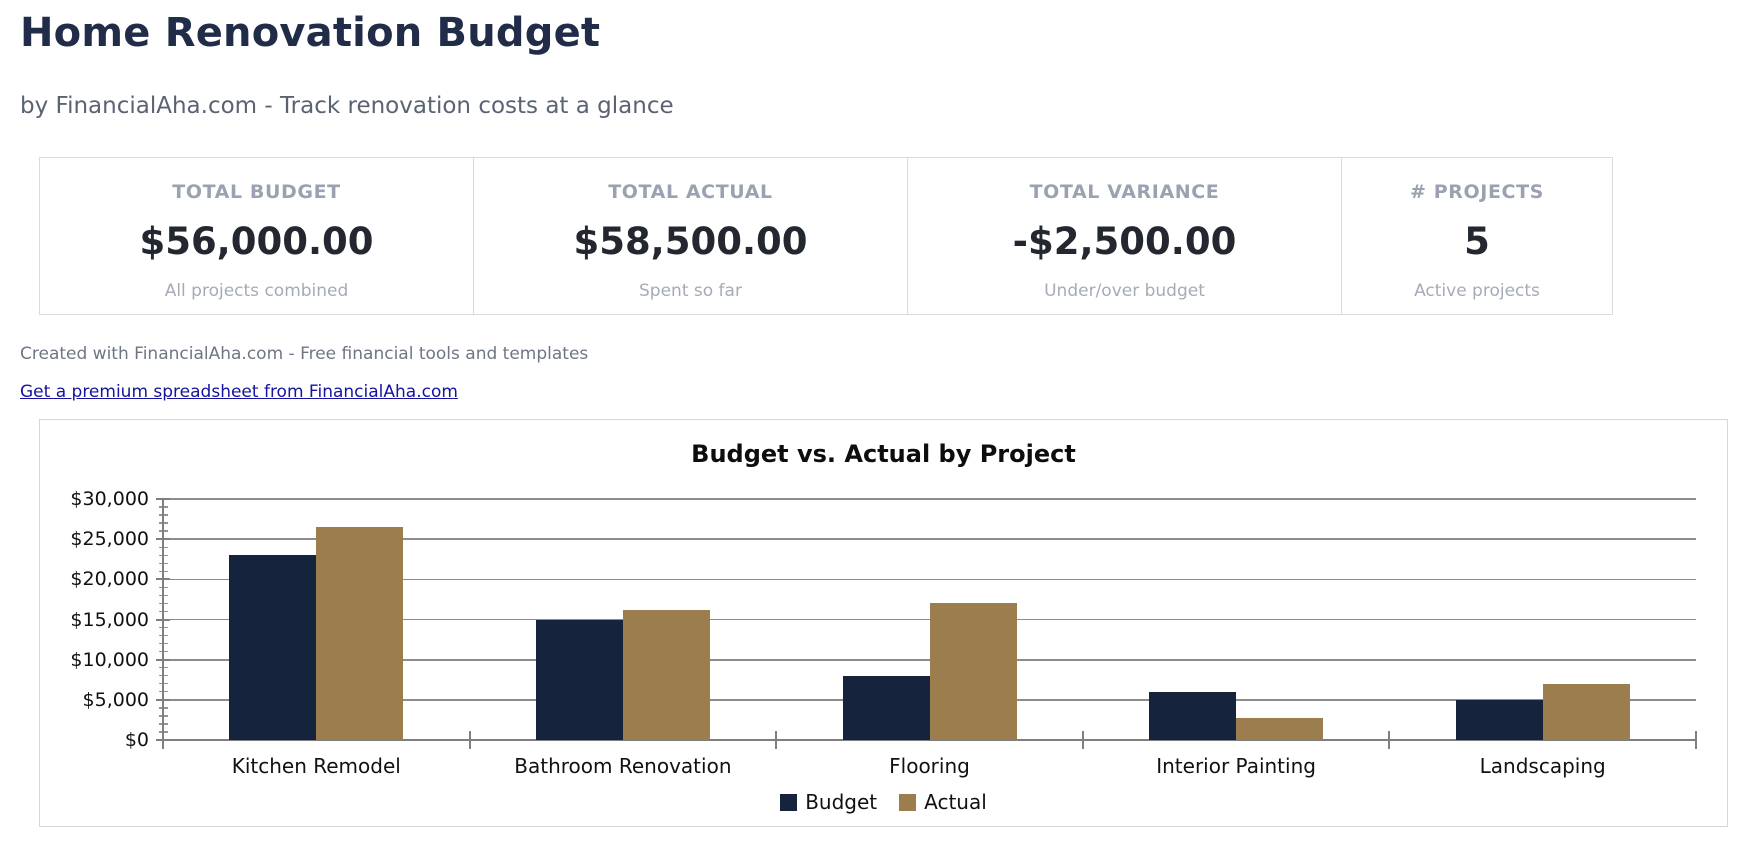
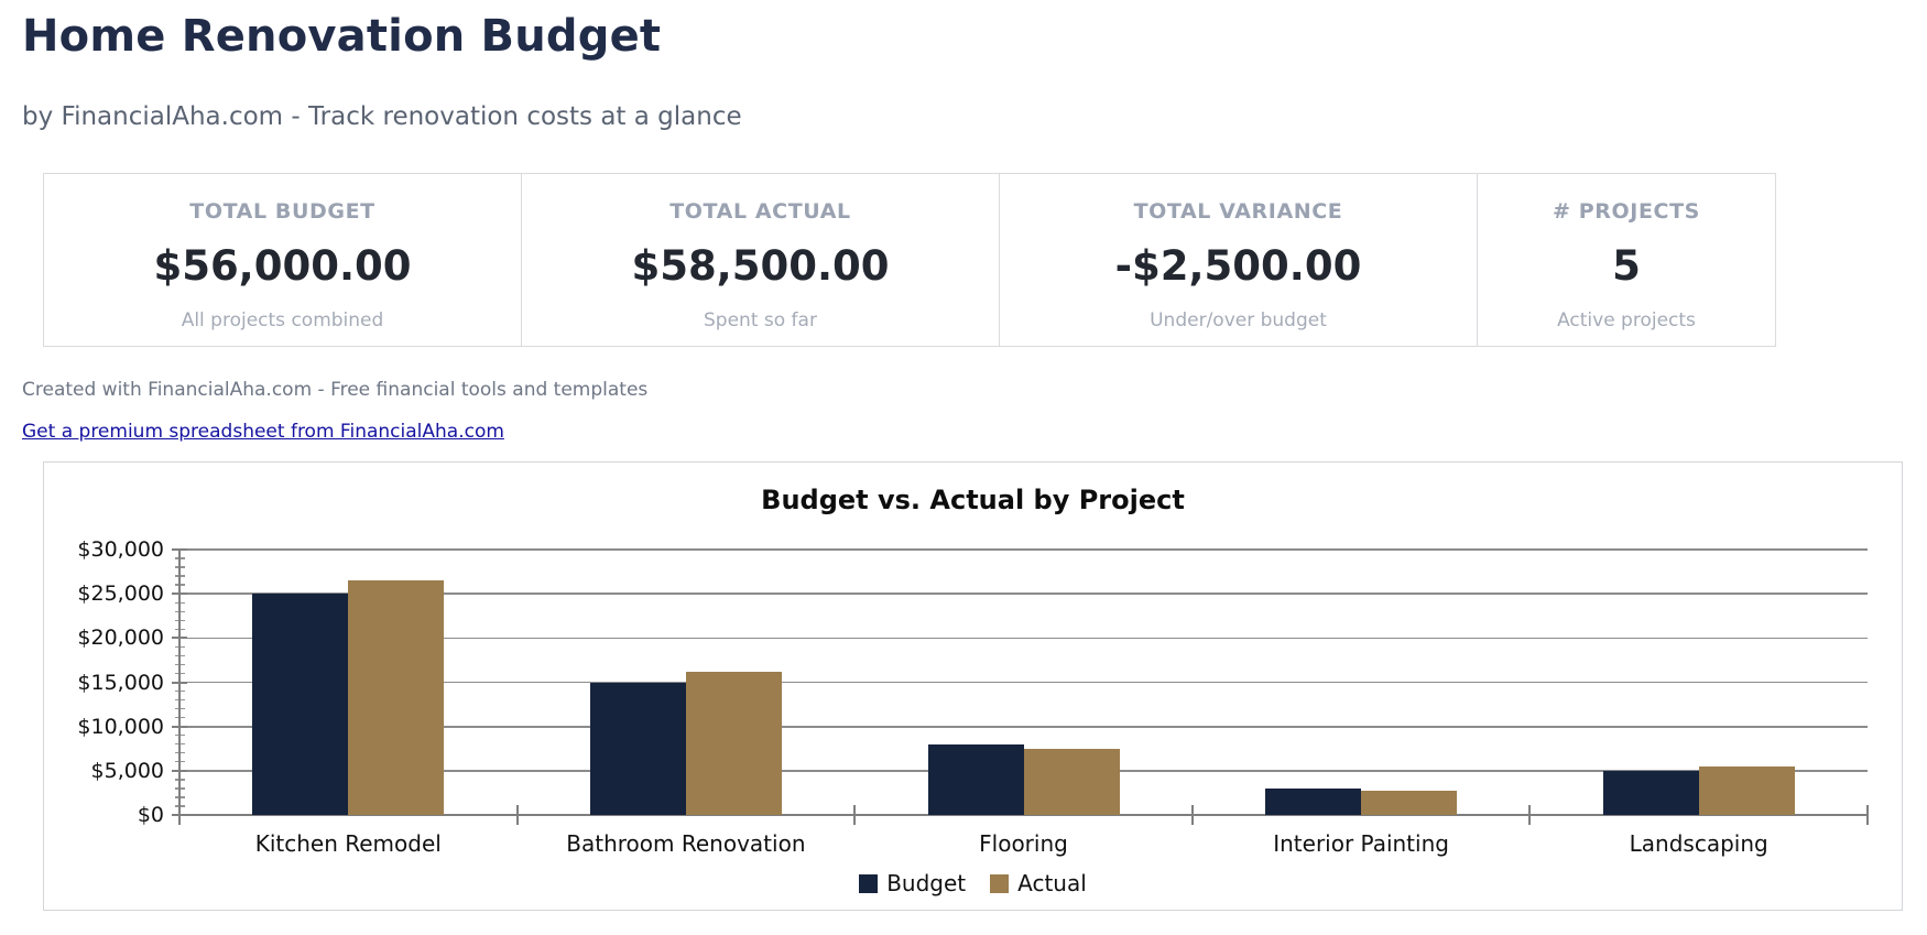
Budget/Kitchen Remodel: $23000 -> $25000
Actual/Flooring: $17000 -> $8000
Budget/Interior Painting: $6000 -> $3000
Actual/Landscaping: $7000 -> $6000
